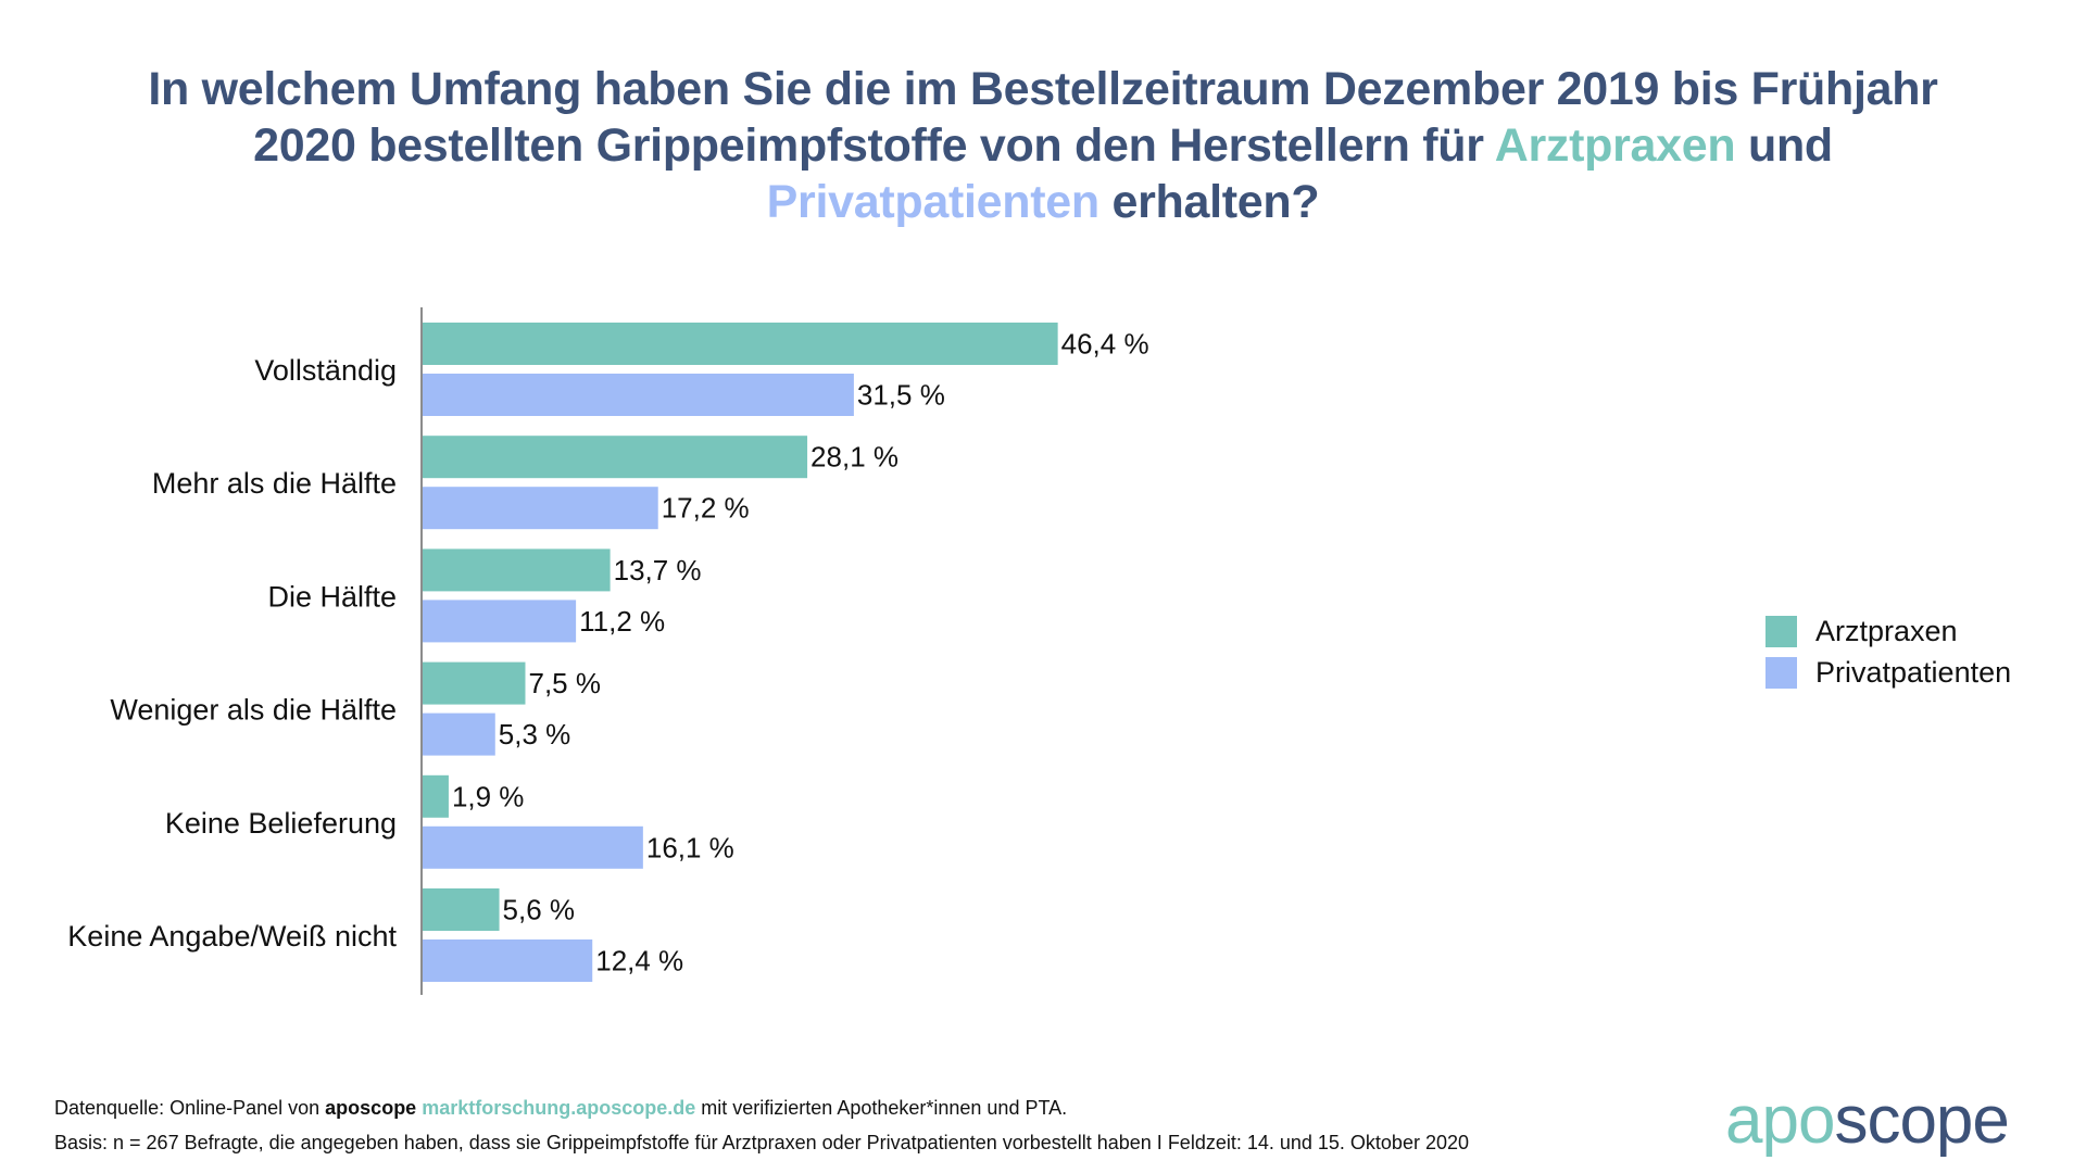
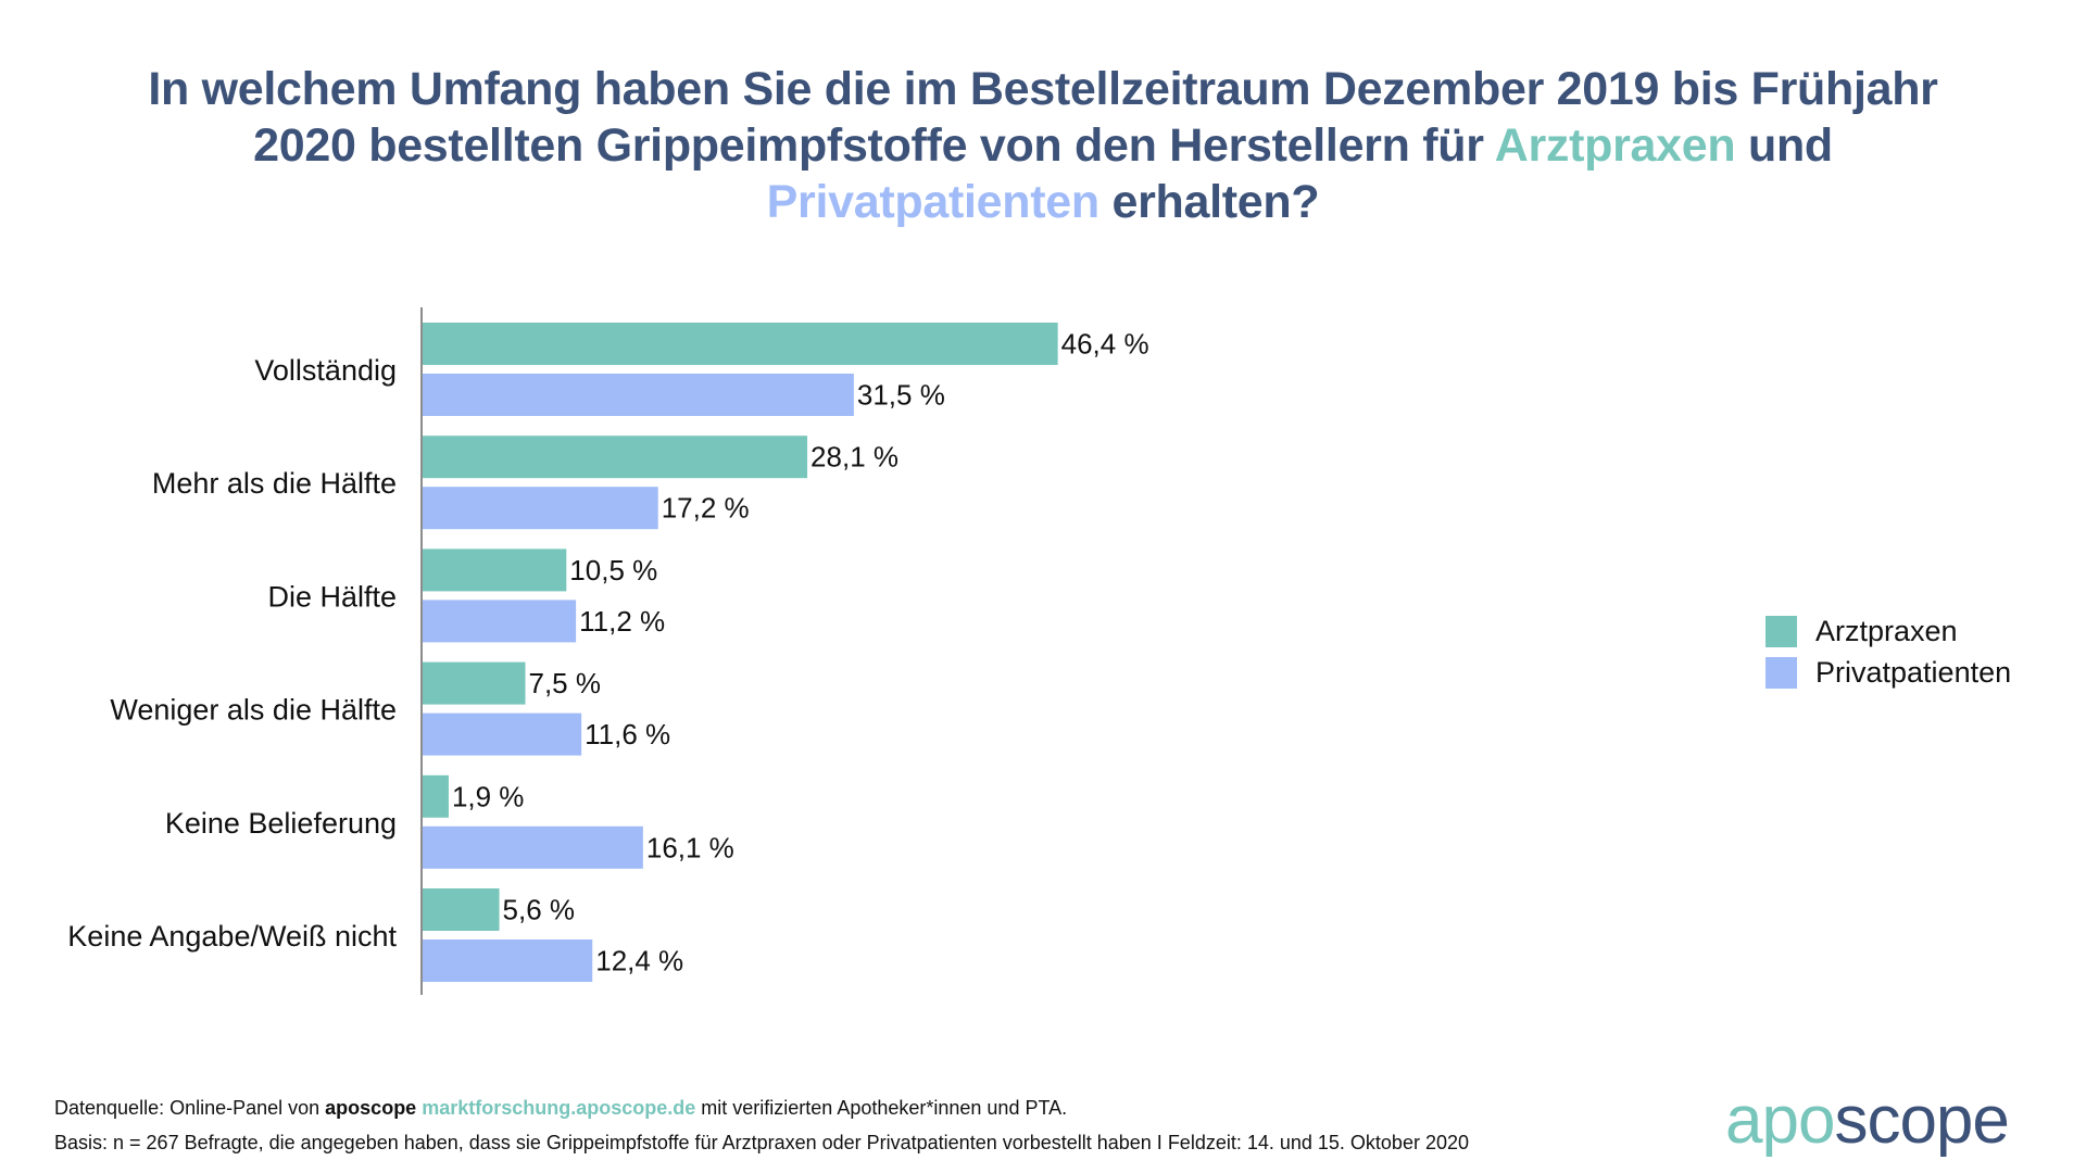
Arztpraxen/Die Hälfte: 13,7 -> 10,5
Privatpatienten/Weniger als die Hälfte: 5,3 -> 11,6
